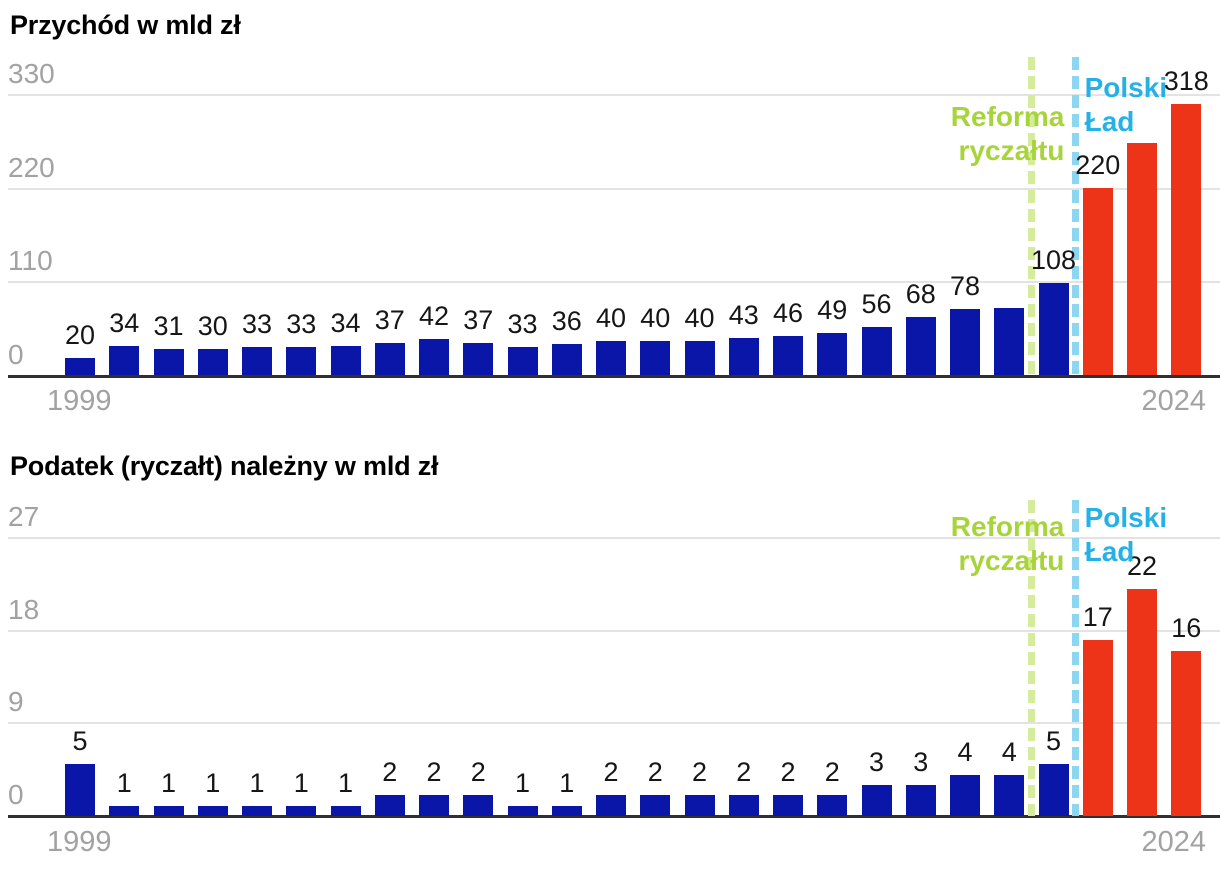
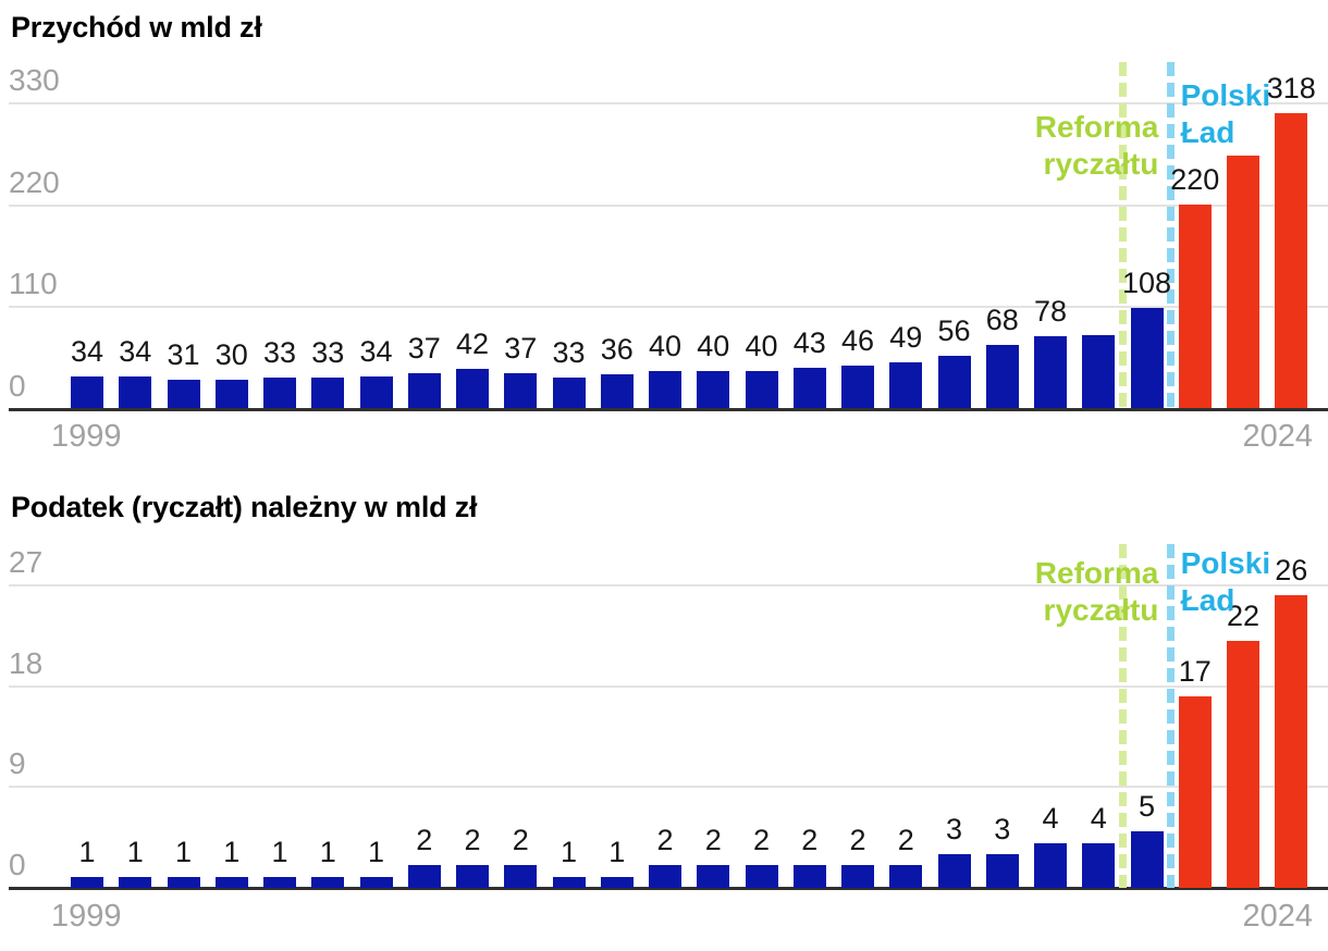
Przychód w mld zł/1999: 20 -> 34
Podatek (ryczałt) należny w mld zł/1999: 5 -> 1
Podatek (ryczałt) należny w mld zł/2024: 16 -> 26
